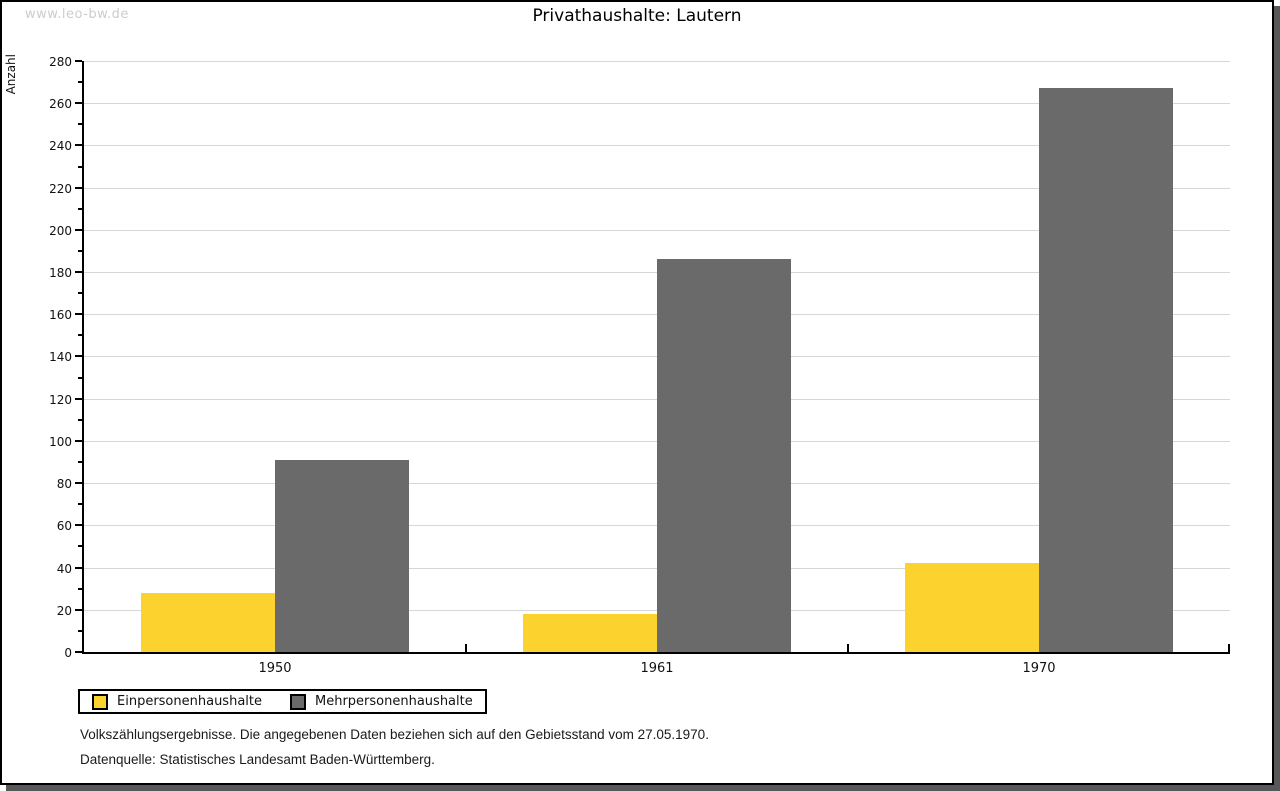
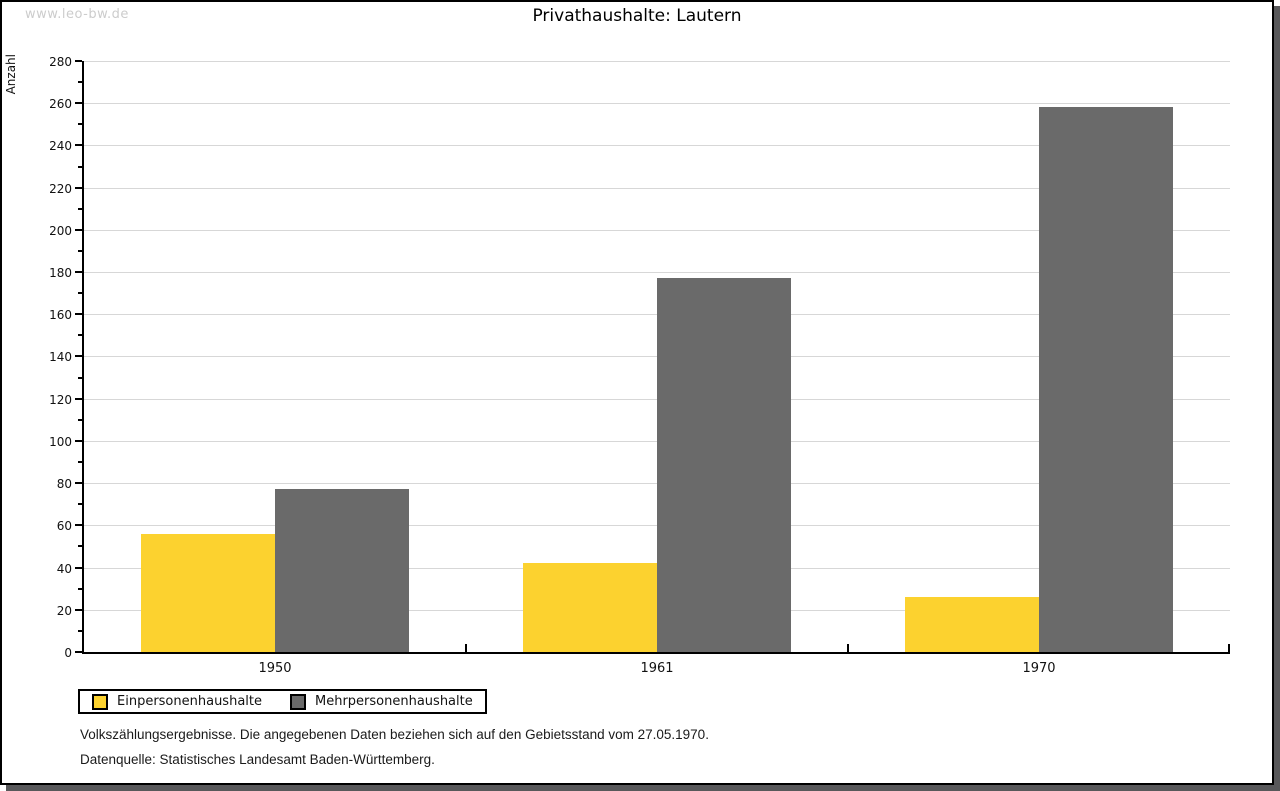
Einpersonenhaushalte/1950: 28 -> 56
Mehrpersonenhaushalte/1950: 91 -> 77
Einpersonenhaushalte/1961: 18 -> 42
Mehrpersonenhaushalte/1961: 186 -> 177
Einpersonenhaushalte/1970: 42 -> 26
Mehrpersonenhaushalte/1970: 267 -> 258
